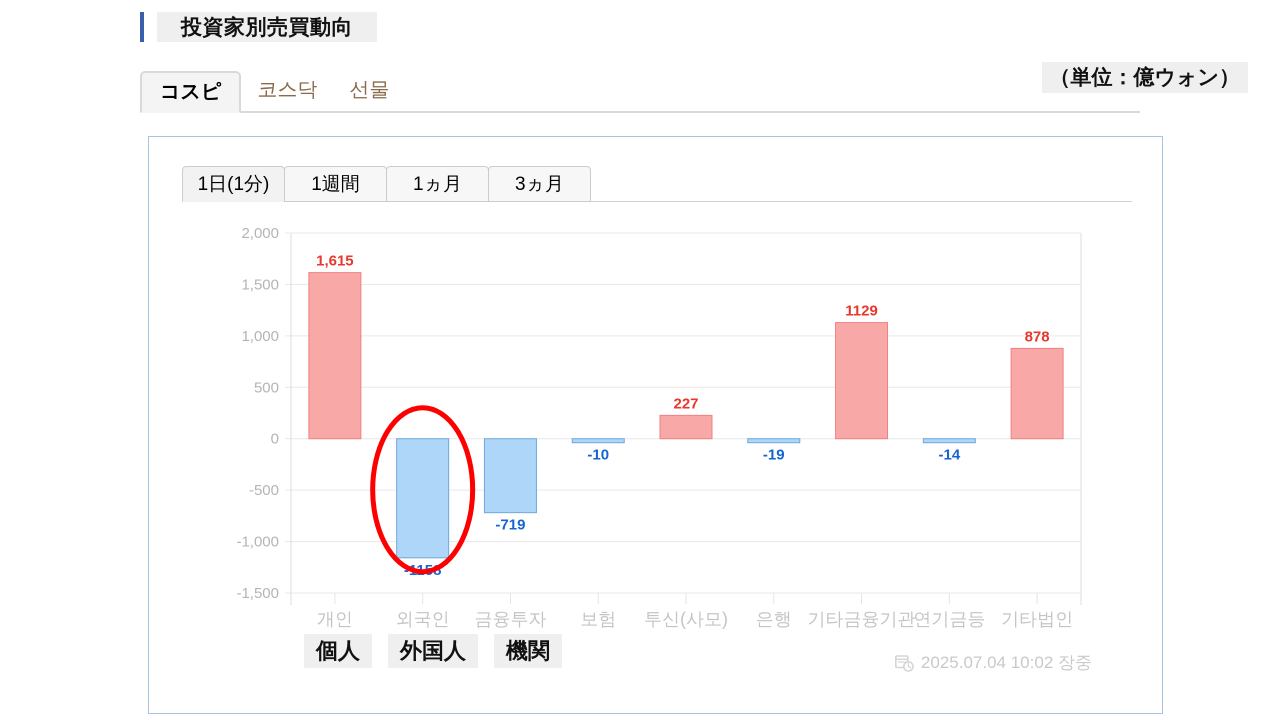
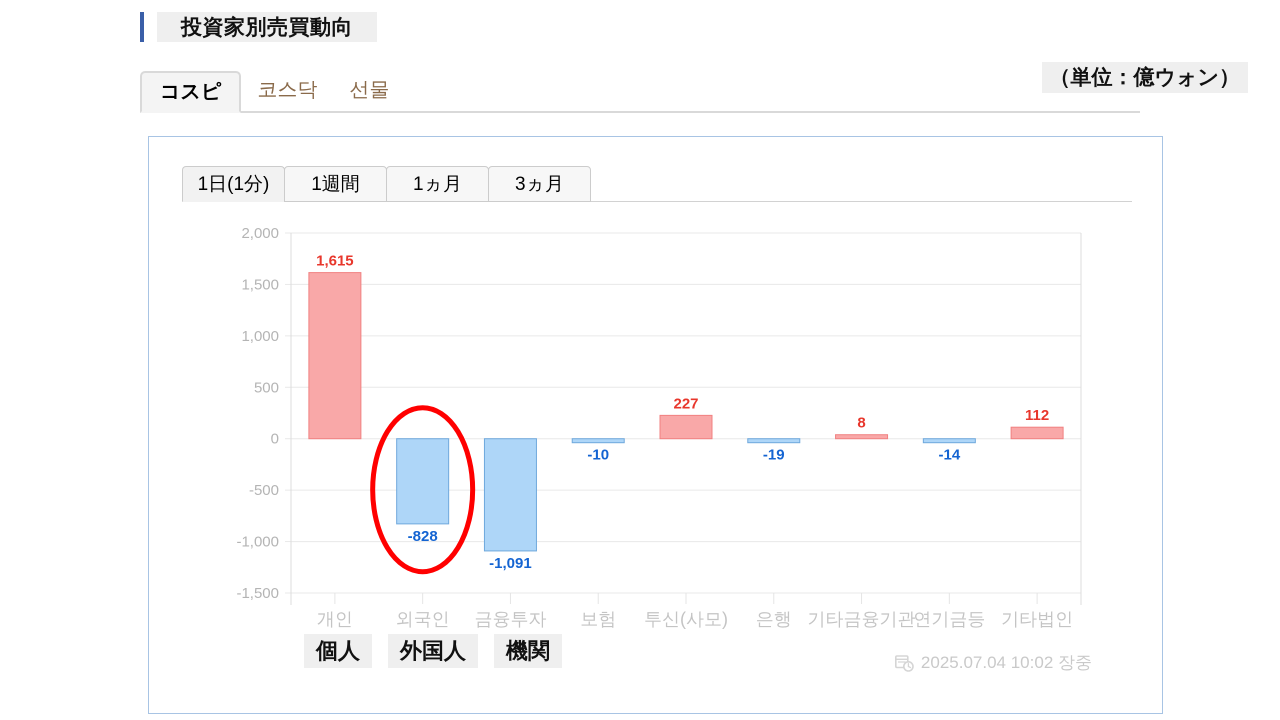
외국인: -1158 -> -828
금융투자: -719 -> -1,091
기타금융기관: 1129 -> 8
기타법인: 878 -> 112
